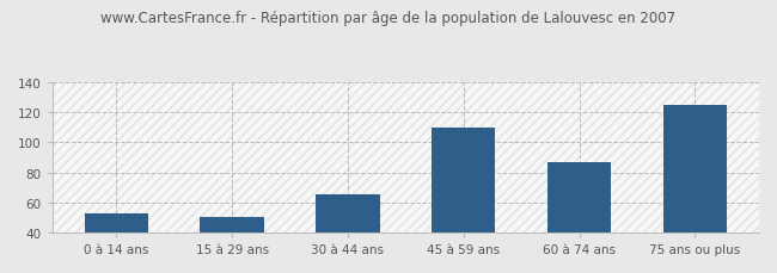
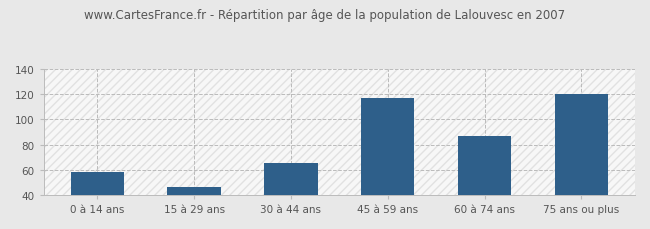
0 à 14 ans: 53 -> 58
15 à 29 ans: 50 -> 46
45 à 59 ans: 110 -> 117
75 ans ou plus: 125 -> 120
